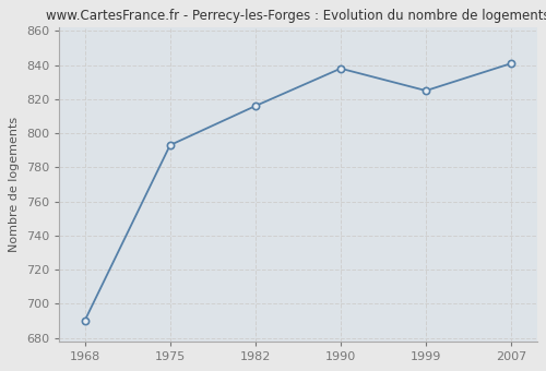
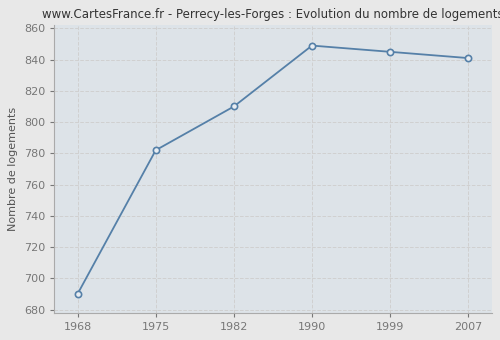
1975: 793 -> 782
1982: 816 -> 810
1990: 838 -> 849
1999: 825 -> 845
